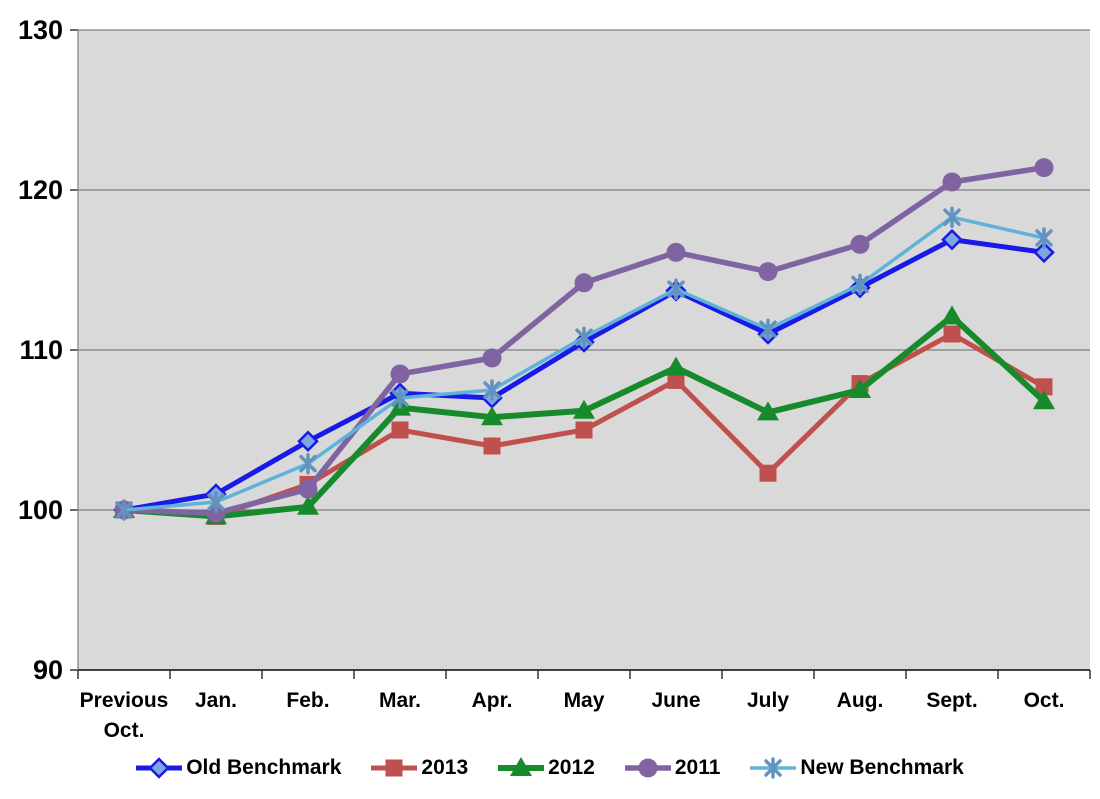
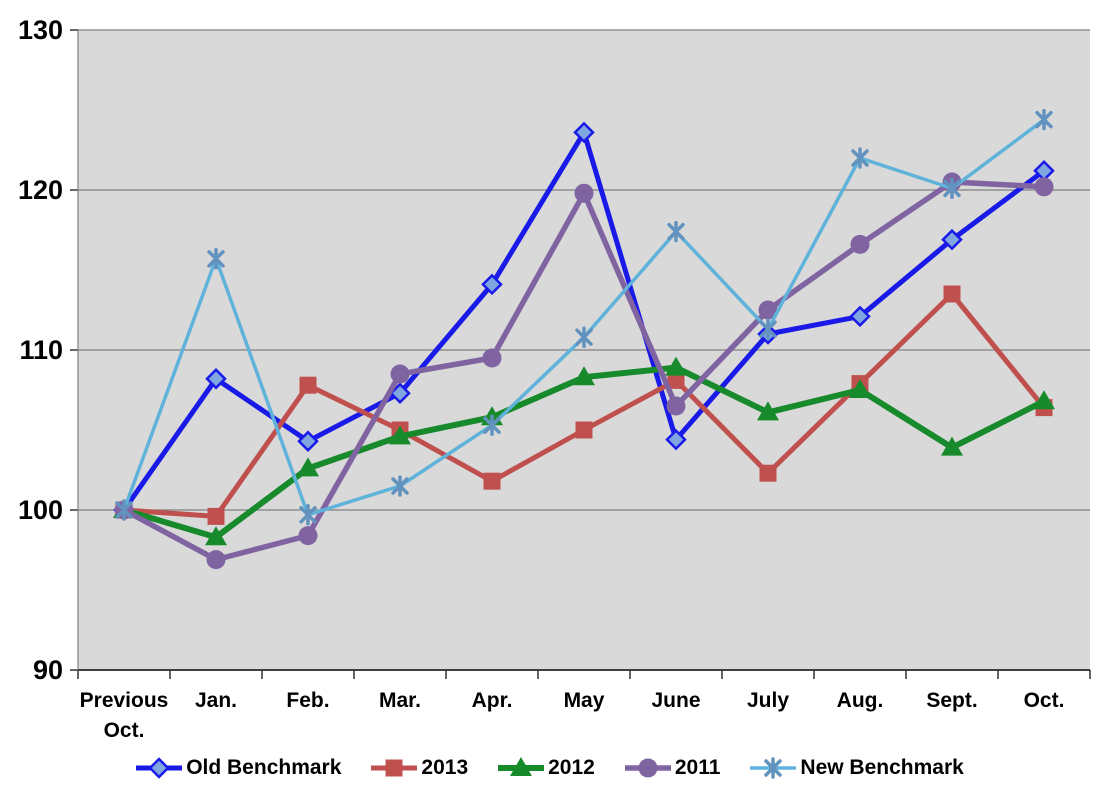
Old Benchmark/Jan.: 101.0 -> 108.2
2012/Jan.: 99.6 -> 98.3
2011/Jan.: 99.8 -> 96.9
New Benchmark/Jan.: 100.5 -> 115.7
2013/Feb.: 101.6 -> 107.8
2012/Feb.: 100.2 -> 102.6
2011/Feb.: 101.3 -> 98.4
New Benchmark/Feb.: 102.9 -> 99.7
2012/Mar.: 106.4 -> 104.6
New Benchmark/Mar.: 107.0 -> 101.5
Old Benchmark/Apr.: 107.0 -> 114.1
2013/Apr.: 104.0 -> 101.8
New Benchmark/Apr.: 107.5 -> 105.3
Old Benchmark/May: 110.5 -> 123.6
2012/May: 106.2 -> 108.3
2011/May: 114.2 -> 119.8
Old Benchmark/June: 113.7 -> 104.4
2011/June: 116.1 -> 106.5
New Benchmark/June: 113.8 -> 117.4
2011/July: 114.9 -> 112.5
Old Benchmark/Aug.: 113.9 -> 112.1
New Benchmark/Aug.: 114.1 -> 122.0
2013/Sept.: 111.0 -> 113.5
2012/Sept.: 112.1 -> 103.9
New Benchmark/Sept.: 118.3 -> 120.1
Old Benchmark/Oct.: 116.1 -> 121.2
2013/Oct.: 107.7 -> 106.4
2011/Oct.: 121.4 -> 120.2
New Benchmark/Oct.: 117.0 -> 124.4
